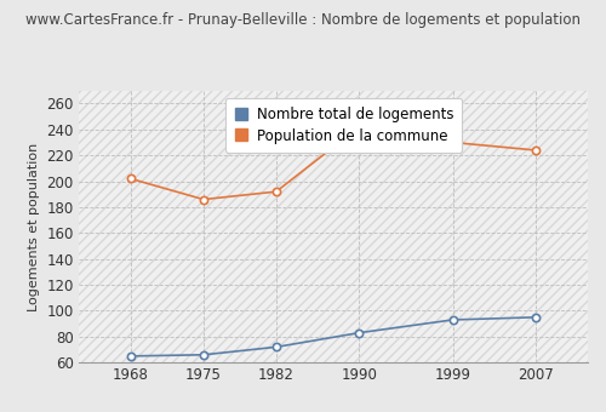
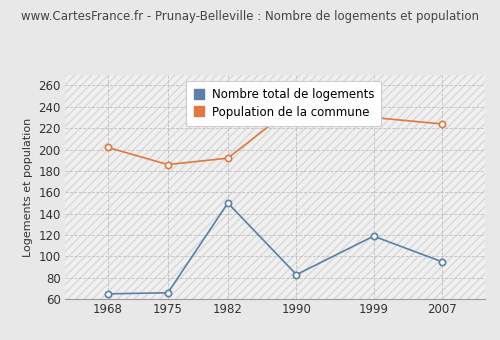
Nombre total de logements/1982: 72 -> 150
Nombre total de logements/1999: 93 -> 119
